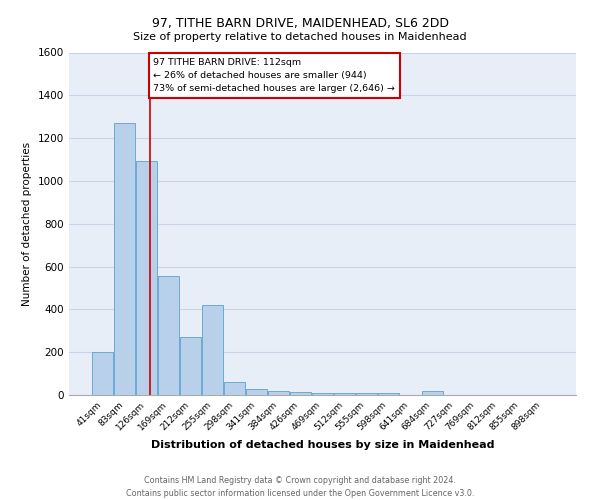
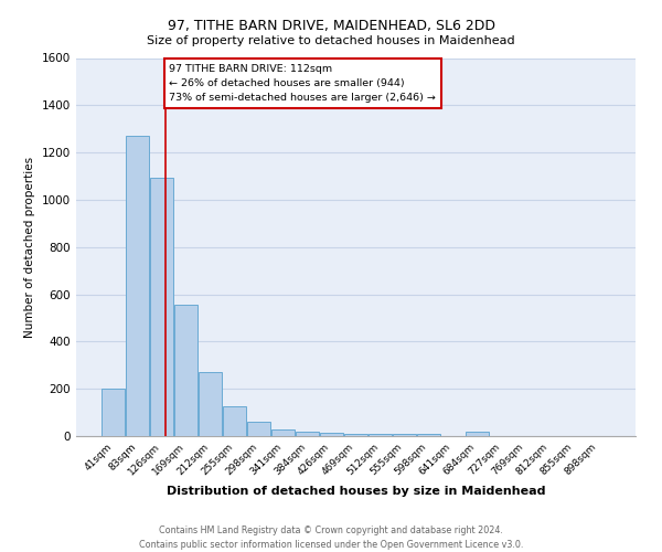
255sqm: 420 -> 125
